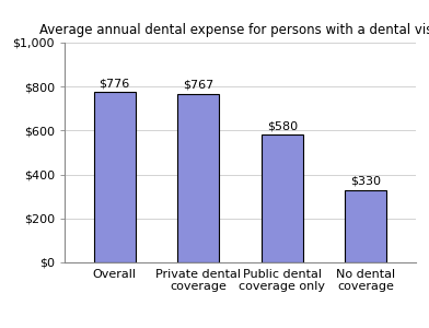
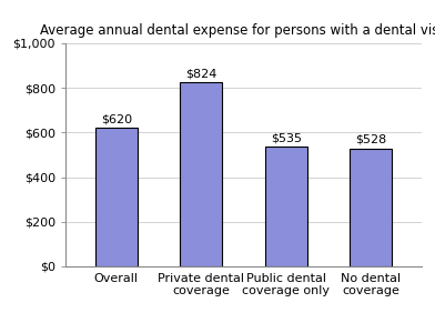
Overall: $776 -> $620
Private dental coverage: $767 -> $824
Public dental coverage only: $580 -> $535
No dental coverage: $330 -> $528
